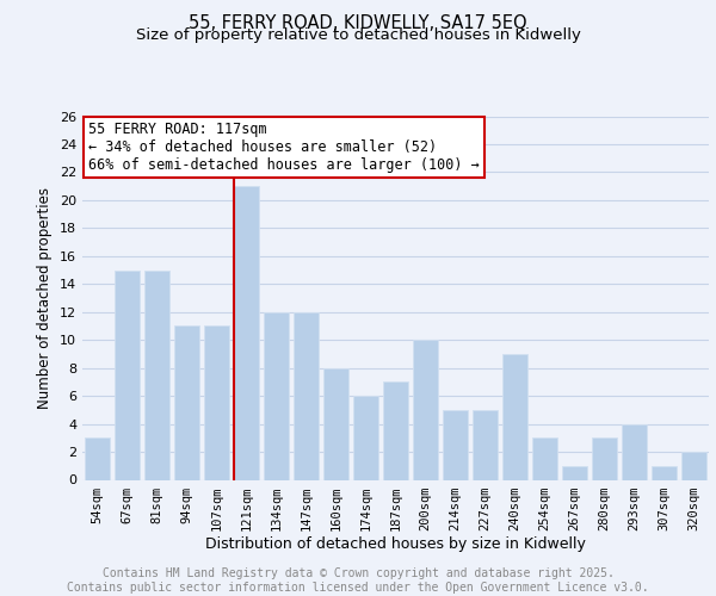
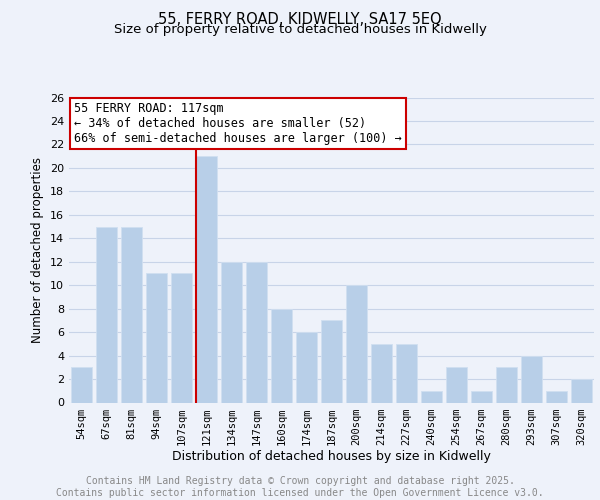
240sqm: 9 -> 1
